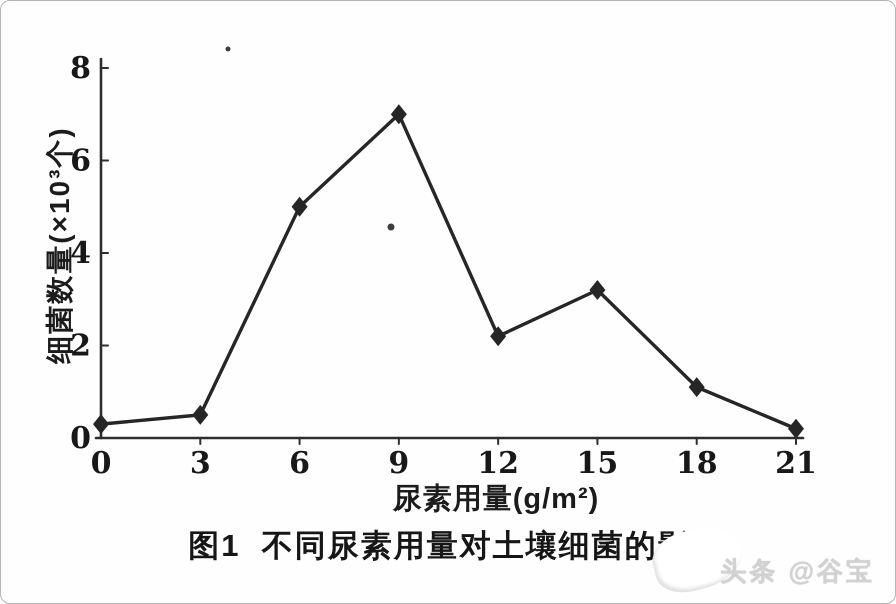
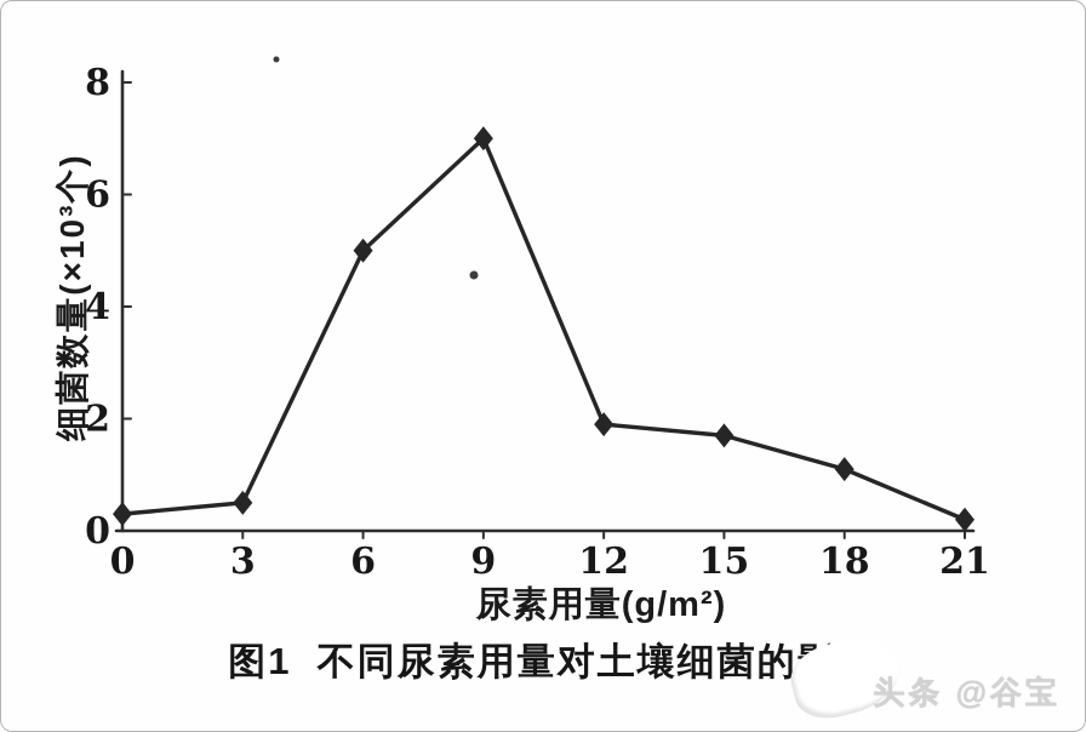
12: 2.2 -> 1.9
15: 3.2 -> 1.7
